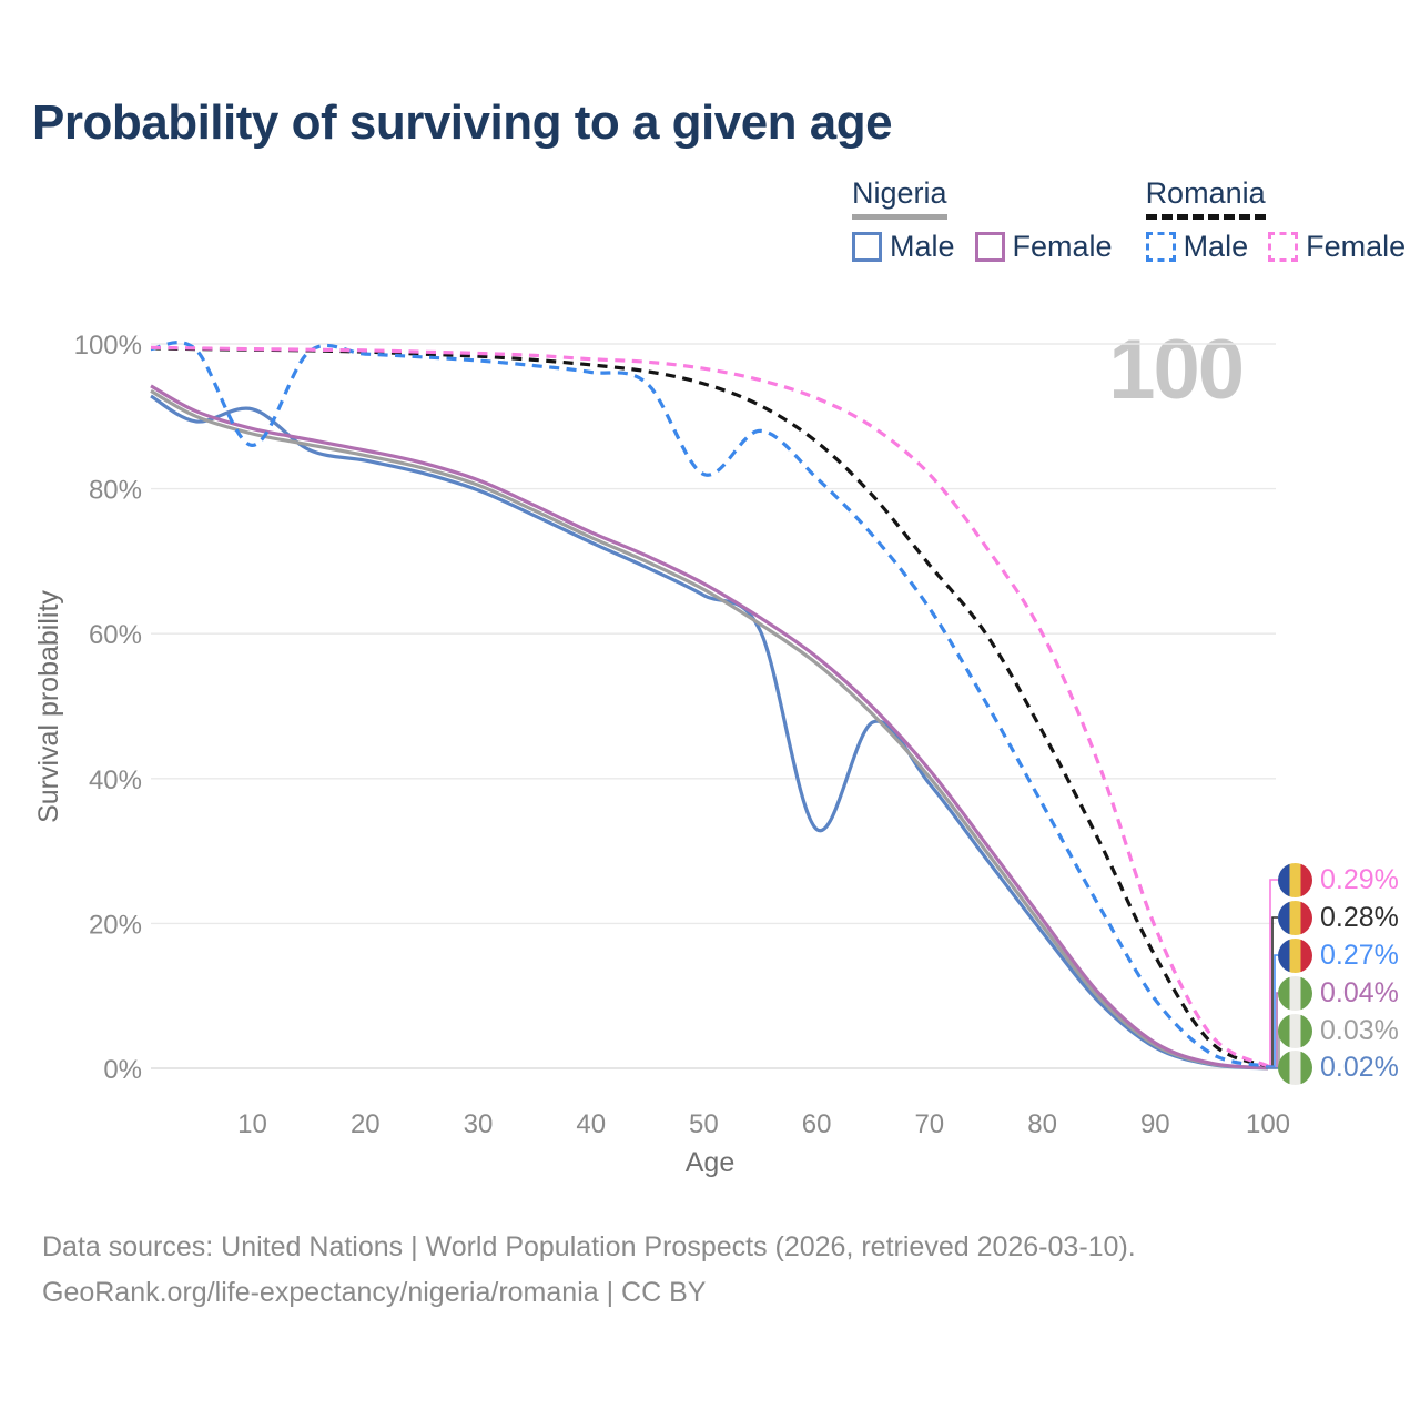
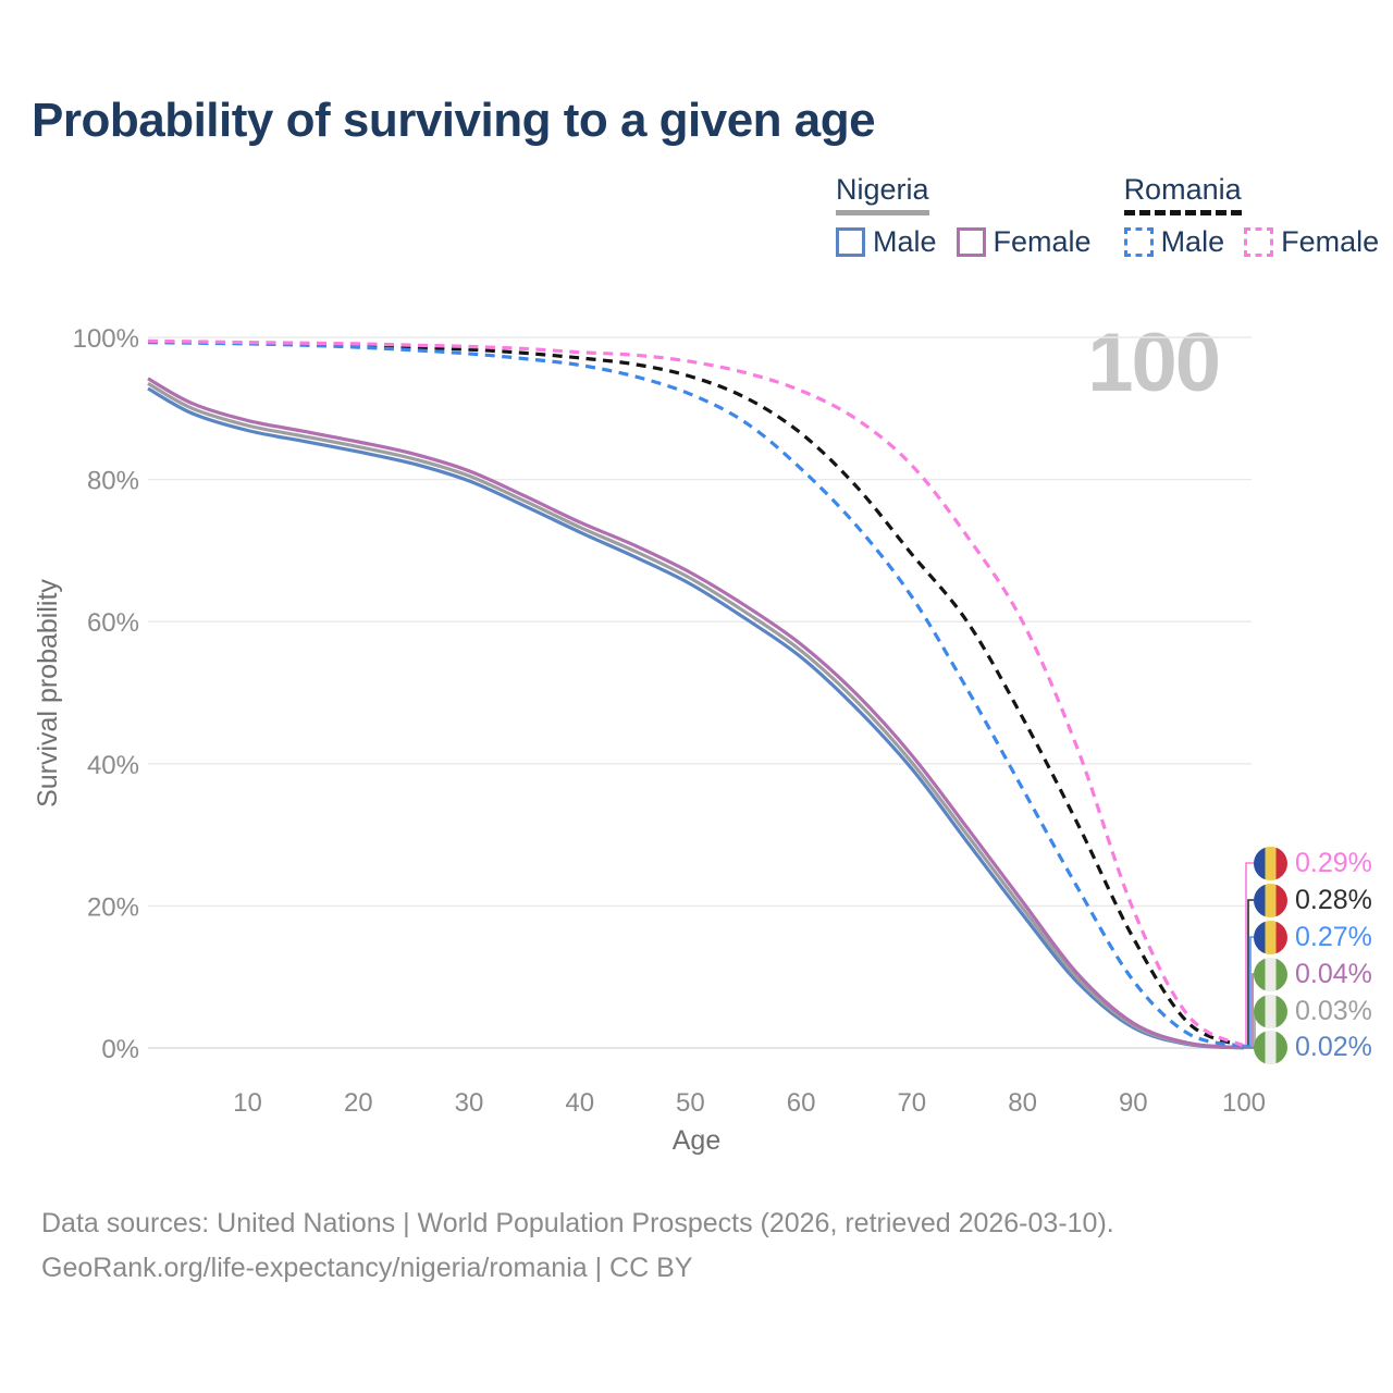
Nigeria Male/10: 91% -> 87%
Romania Male/10: 86% -> 99%
Romania Male/50: 82% -> 92%
Nigeria Male/60: 33% -> 55%
